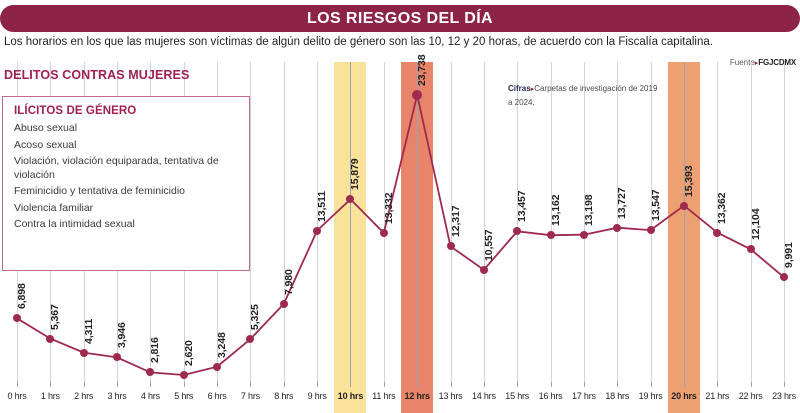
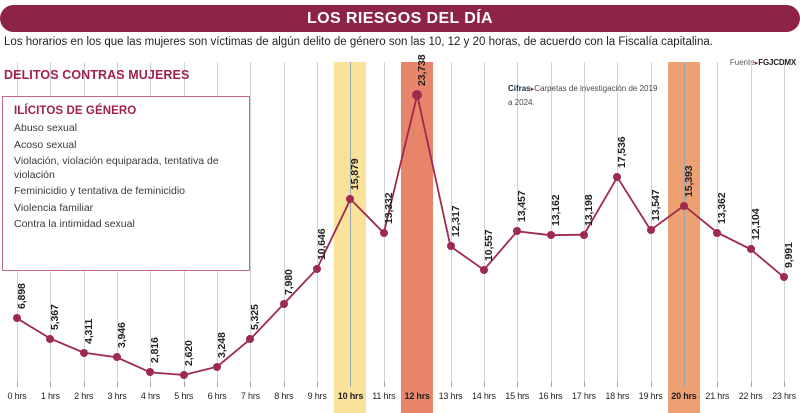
9 hrs: 13,511 -> 10,646
18 hrs: 13,727 -> 17,536
